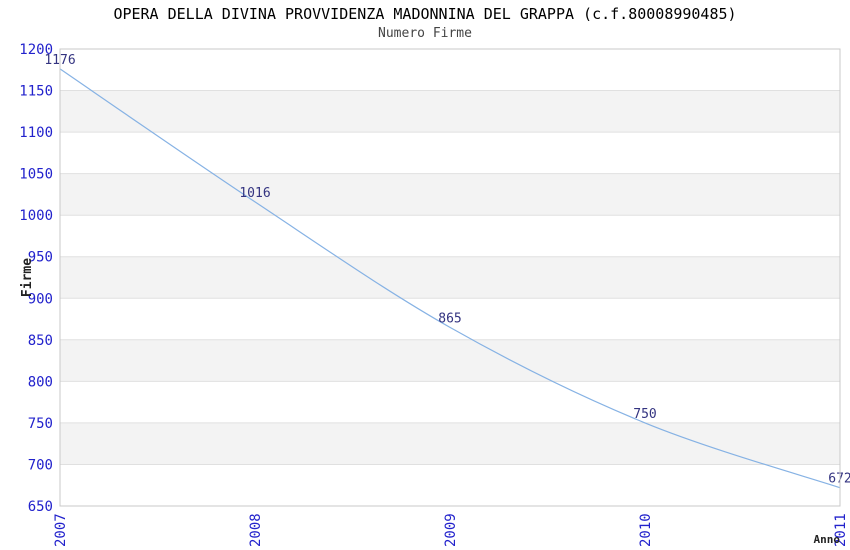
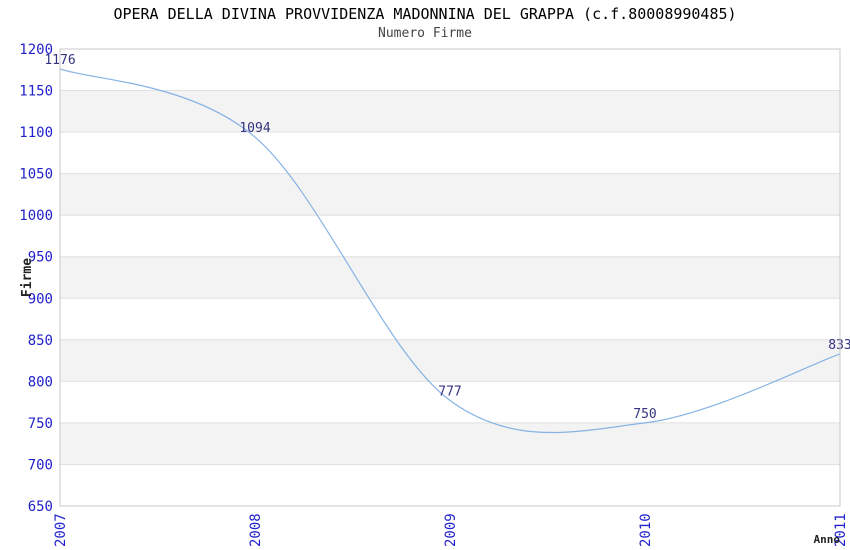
2008: 1016 -> 1094
2009: 865 -> 777
2011: 672 -> 833
